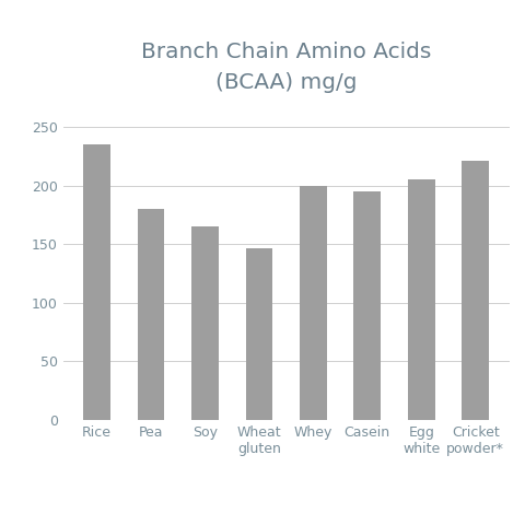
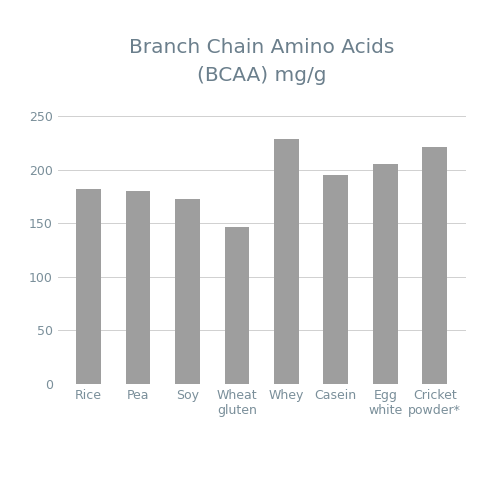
Rice: 235 -> 182
Soy: 165 -> 173
Whey: 200 -> 229
